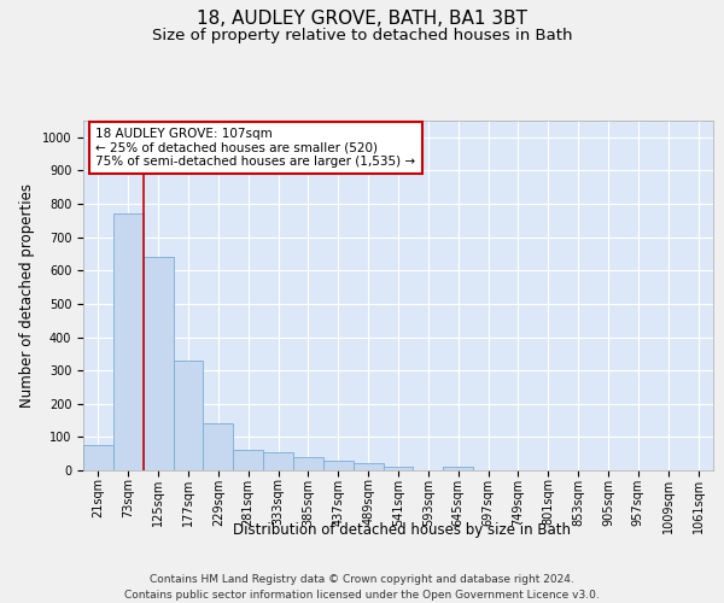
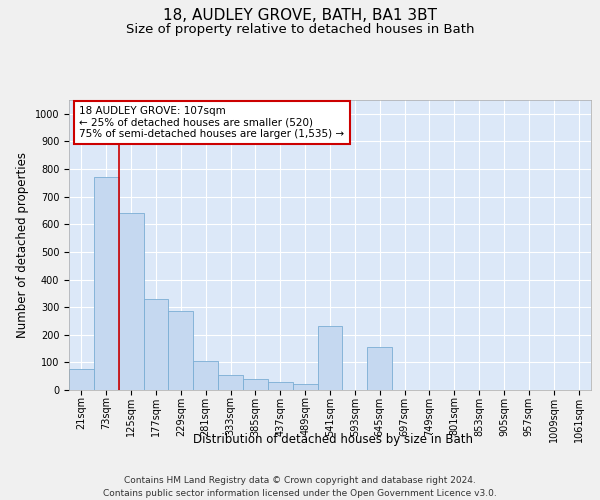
229sqm: 140 -> 285
281sqm: 60 -> 105
541sqm: 10 -> 230
645sqm: 10 -> 155
